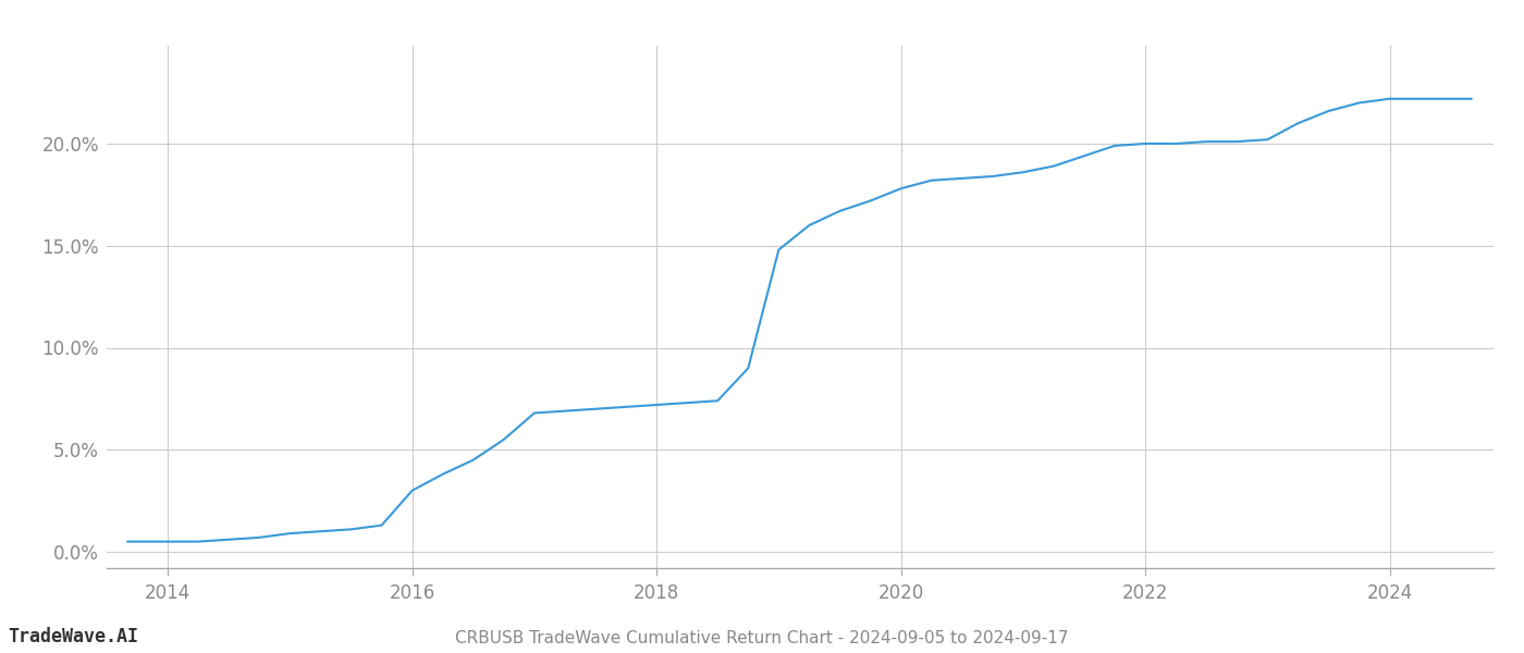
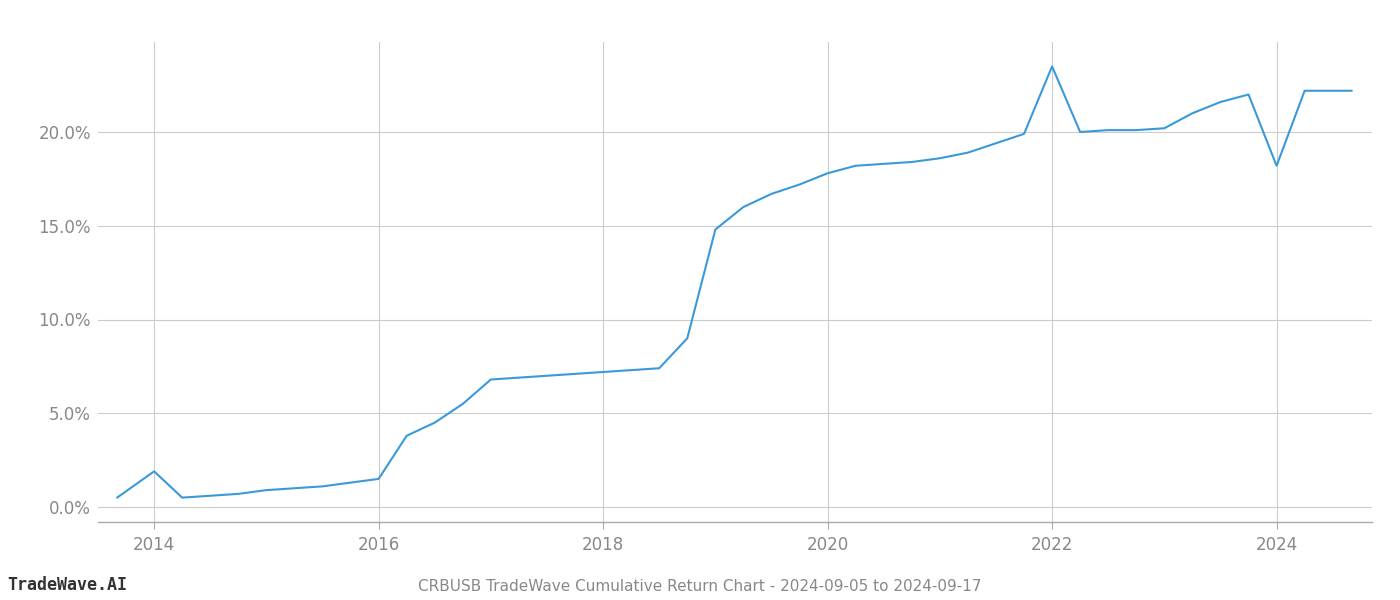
2014: 0.5% -> 1.9%
2016: 3.0% -> 1.5%
2022: 20.0% -> 23.5%
2024: 22.2% -> 18.2%
